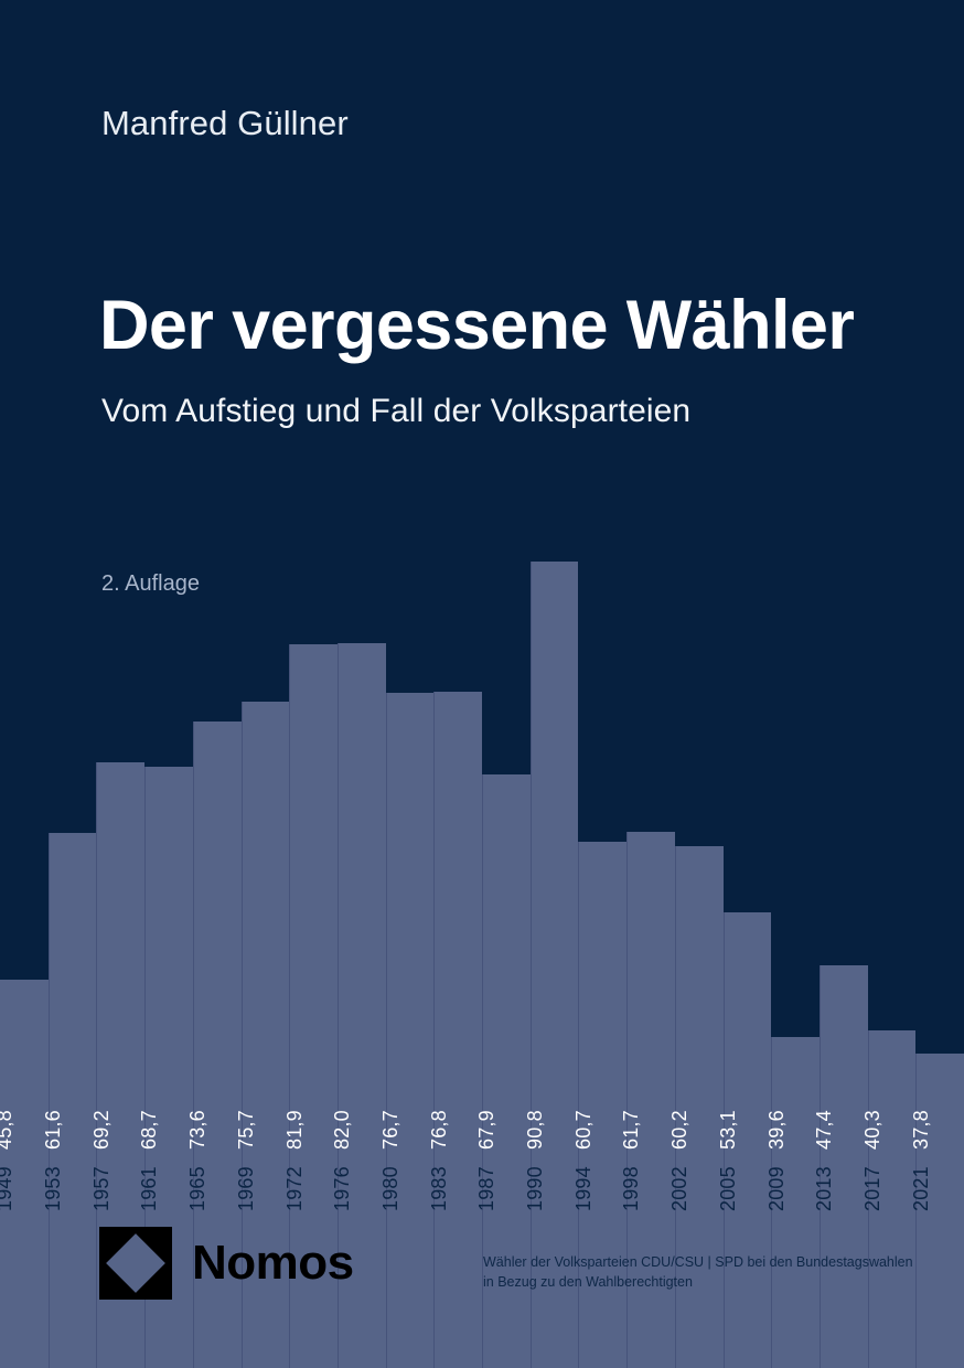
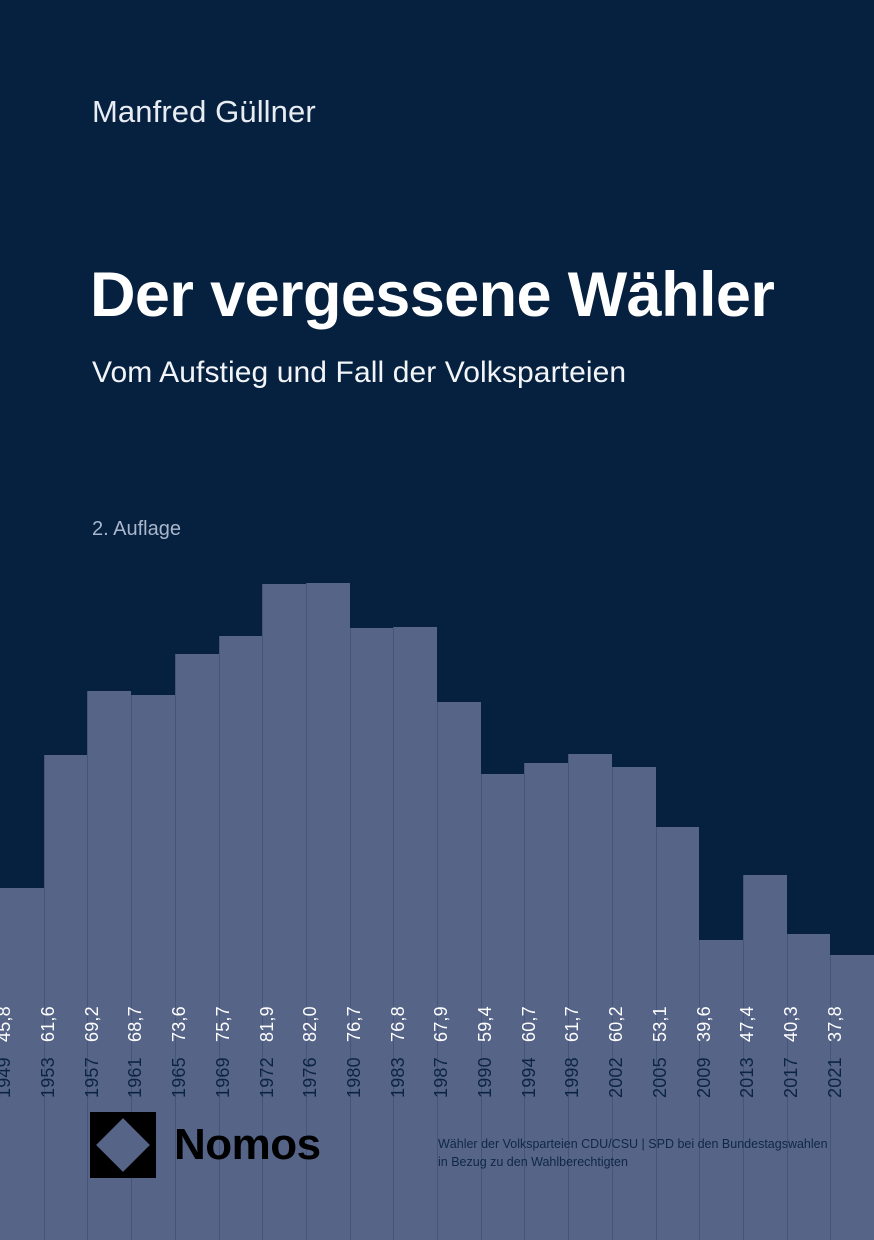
1990: 90,8 -> 59,4
